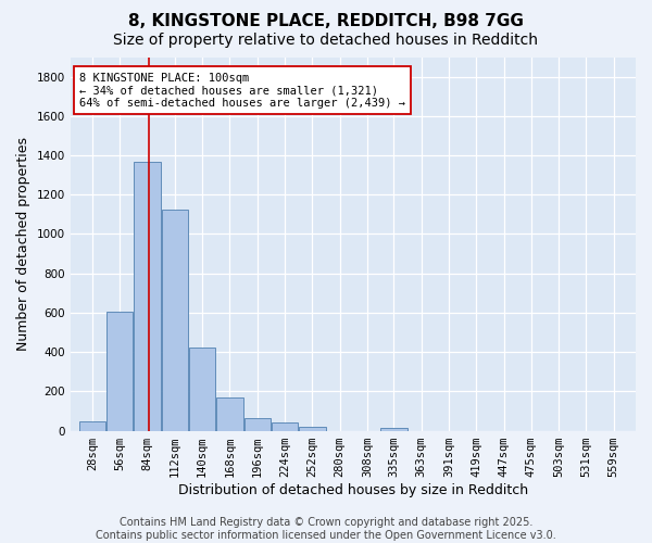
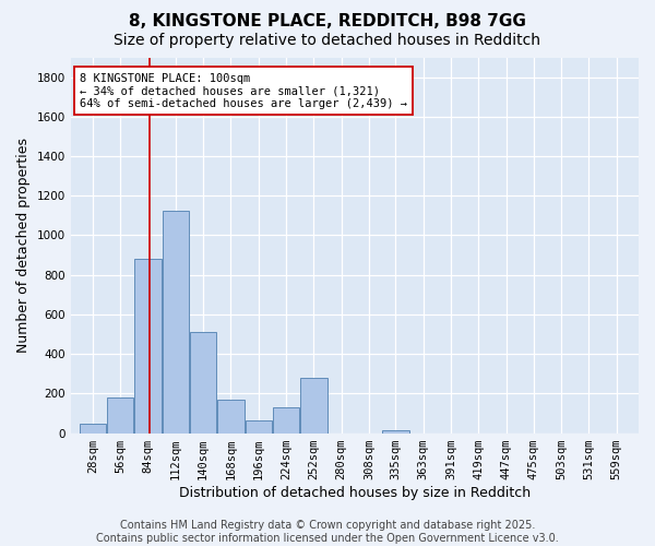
56sqm: 600 -> 180
84sqm: 1360 -> 880
140sqm: 420 -> 510
224sqm: 40 -> 130
252sqm: 20 -> 280
